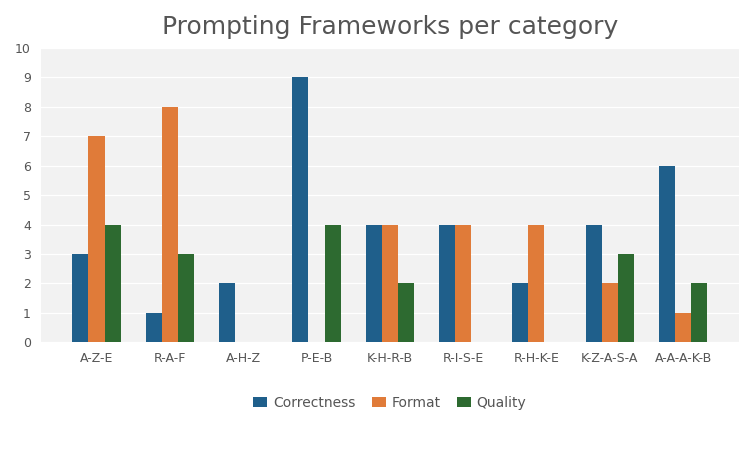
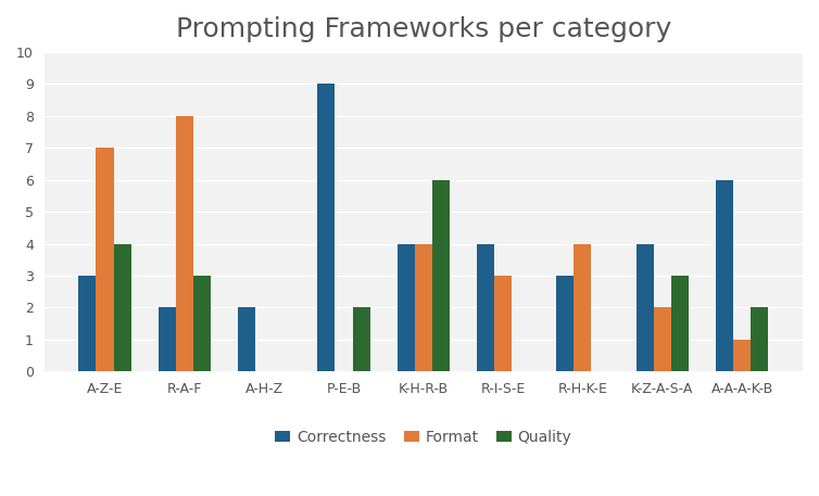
Correctness/R-A-F: 1 -> 2
Quality/P-E-B: 4 -> 2
Quality/K-H-R-B: 2 -> 6
Format/R-I-S-E: 4 -> 3
Correctness/R-H-K-E: 2 -> 3
